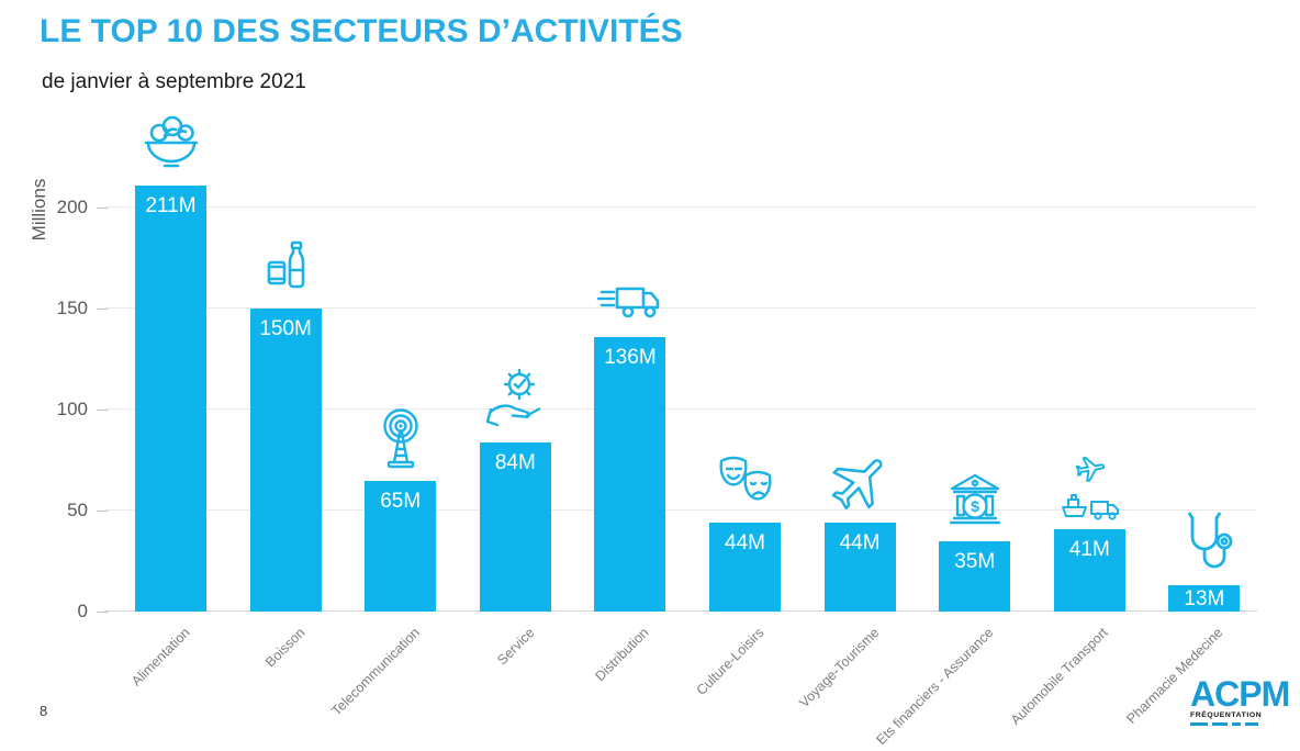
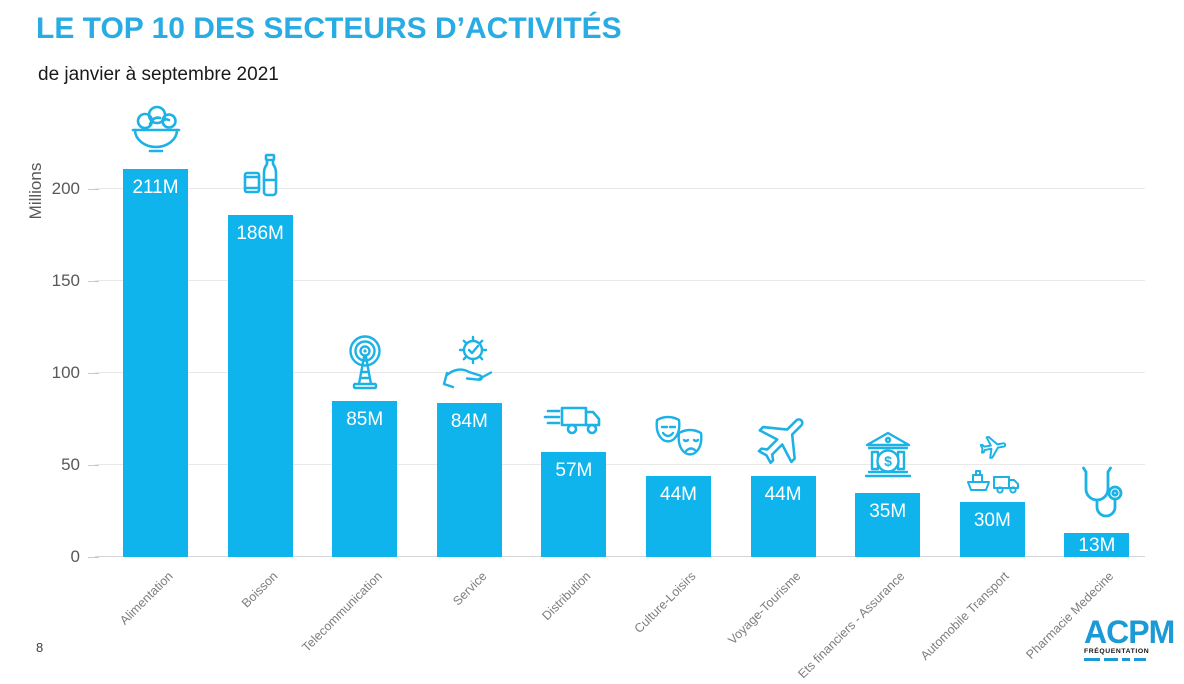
Boisson: 150M -> 186M
Telecommunication: 65M -> 85M
Distribution: 136M -> 57M
Automobile Transport: 41M -> 30M
